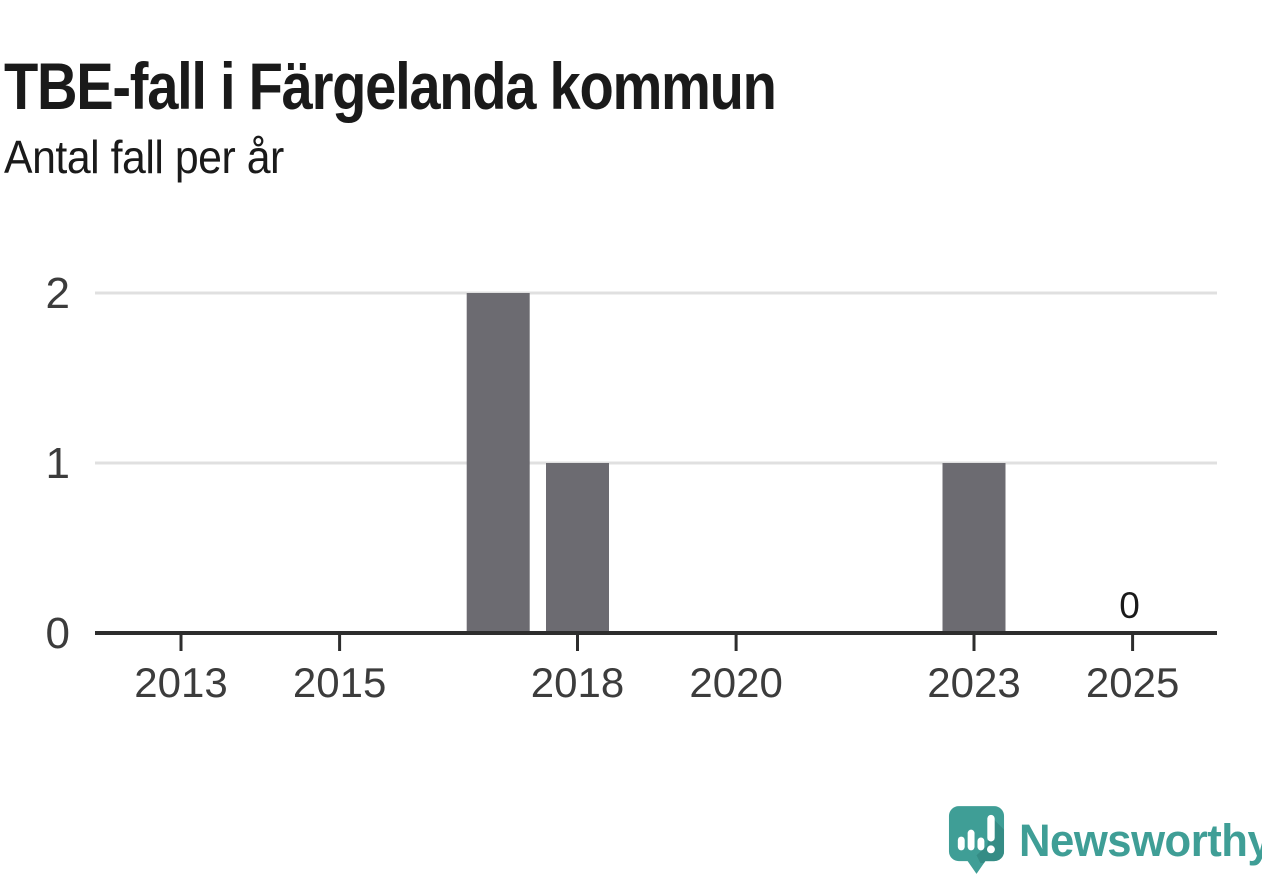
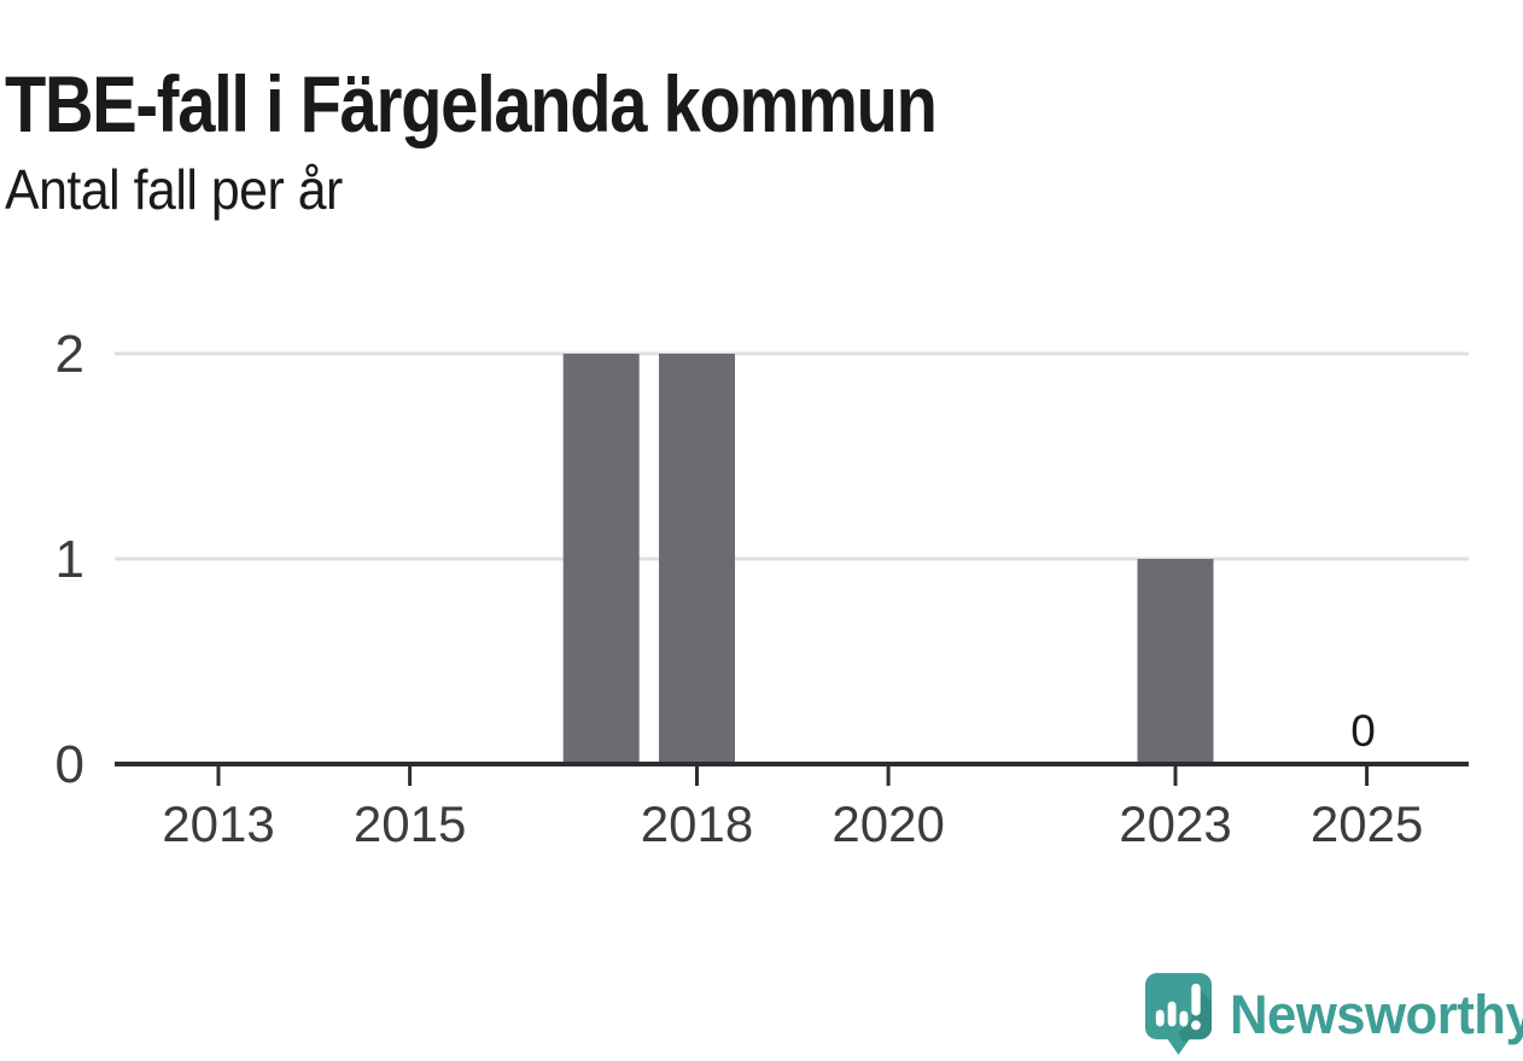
2018: 1 -> 2
